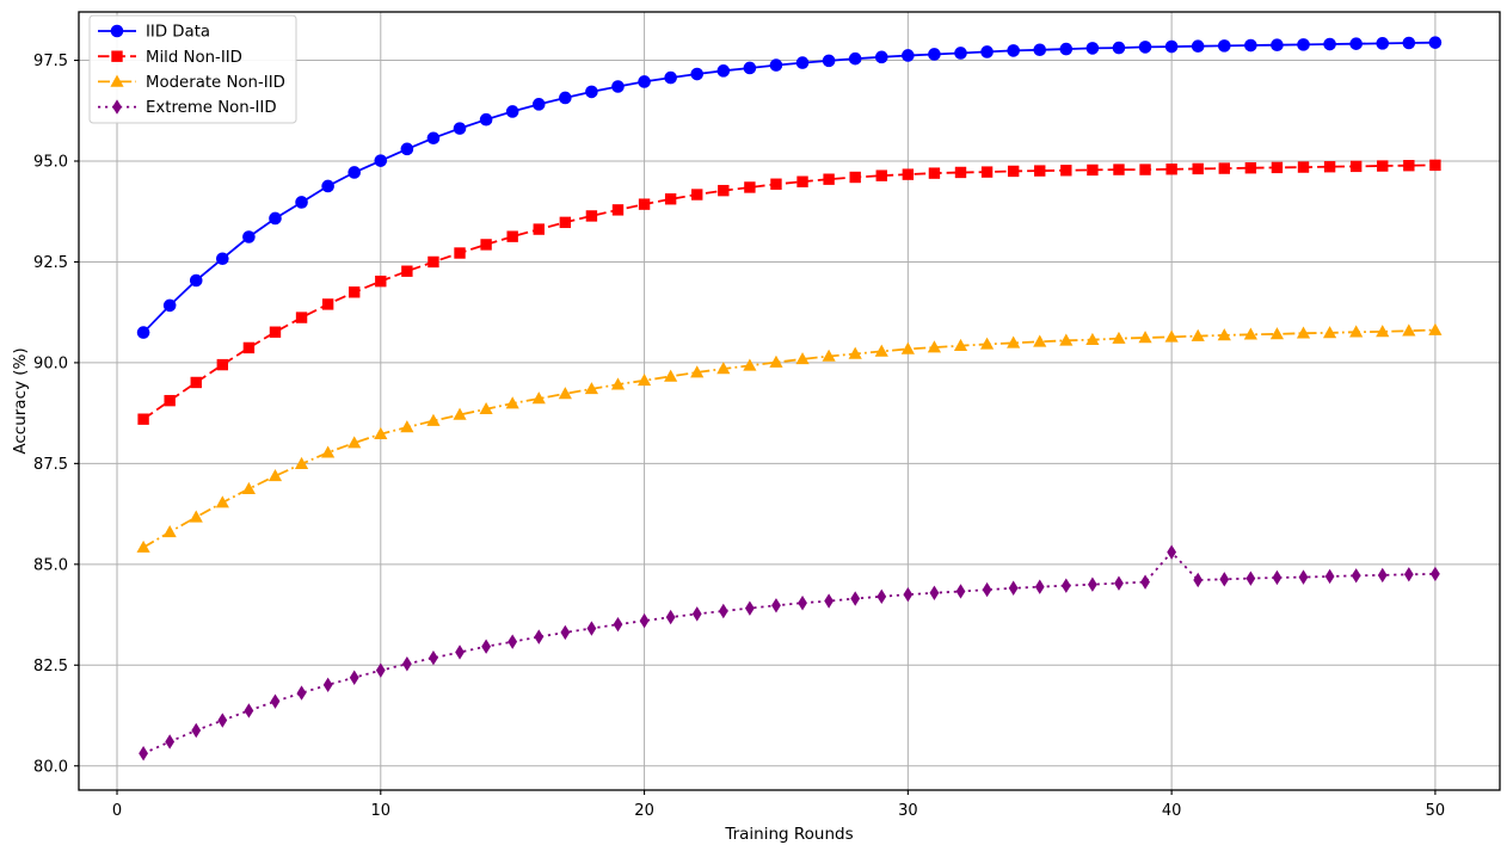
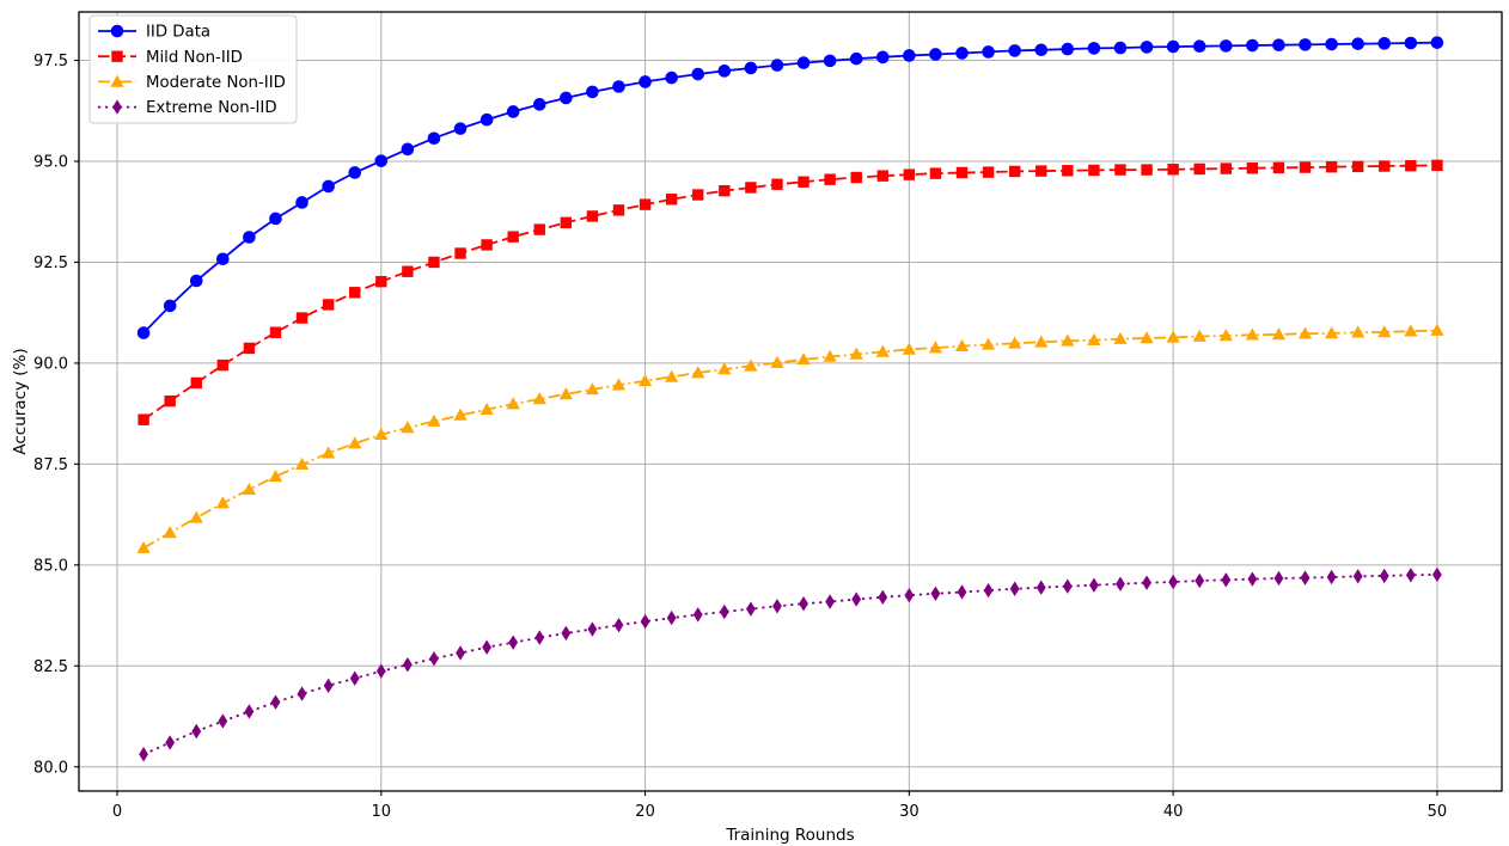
Extreme Non-IID/40: 85.3 -> 84.6
